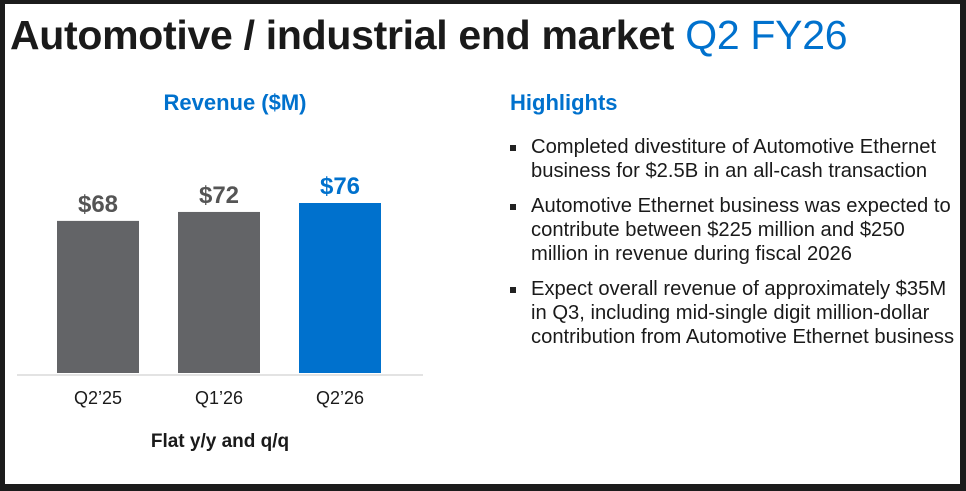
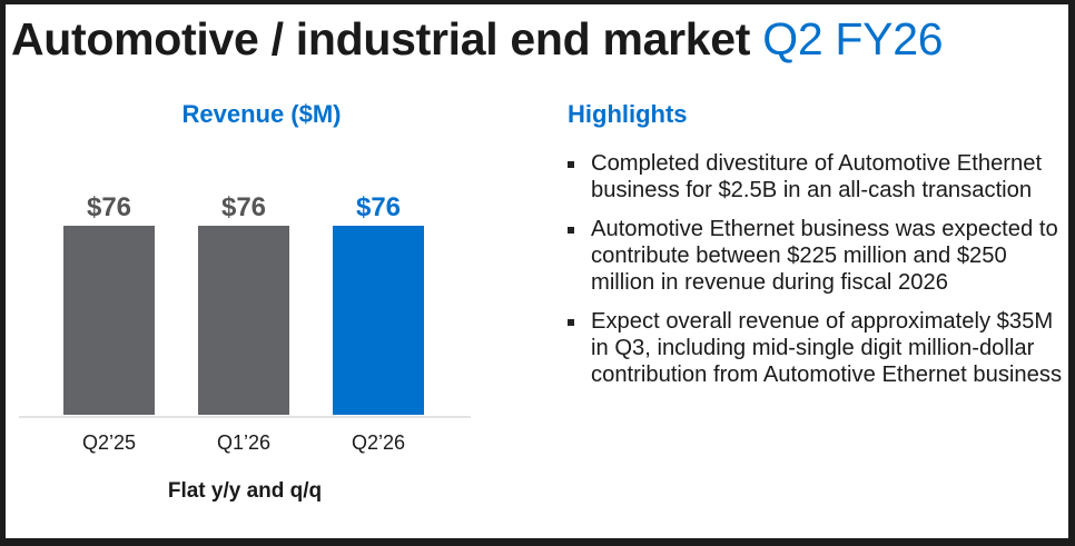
Q2’25: $68 -> $76
Q1’26: $72 -> $76
